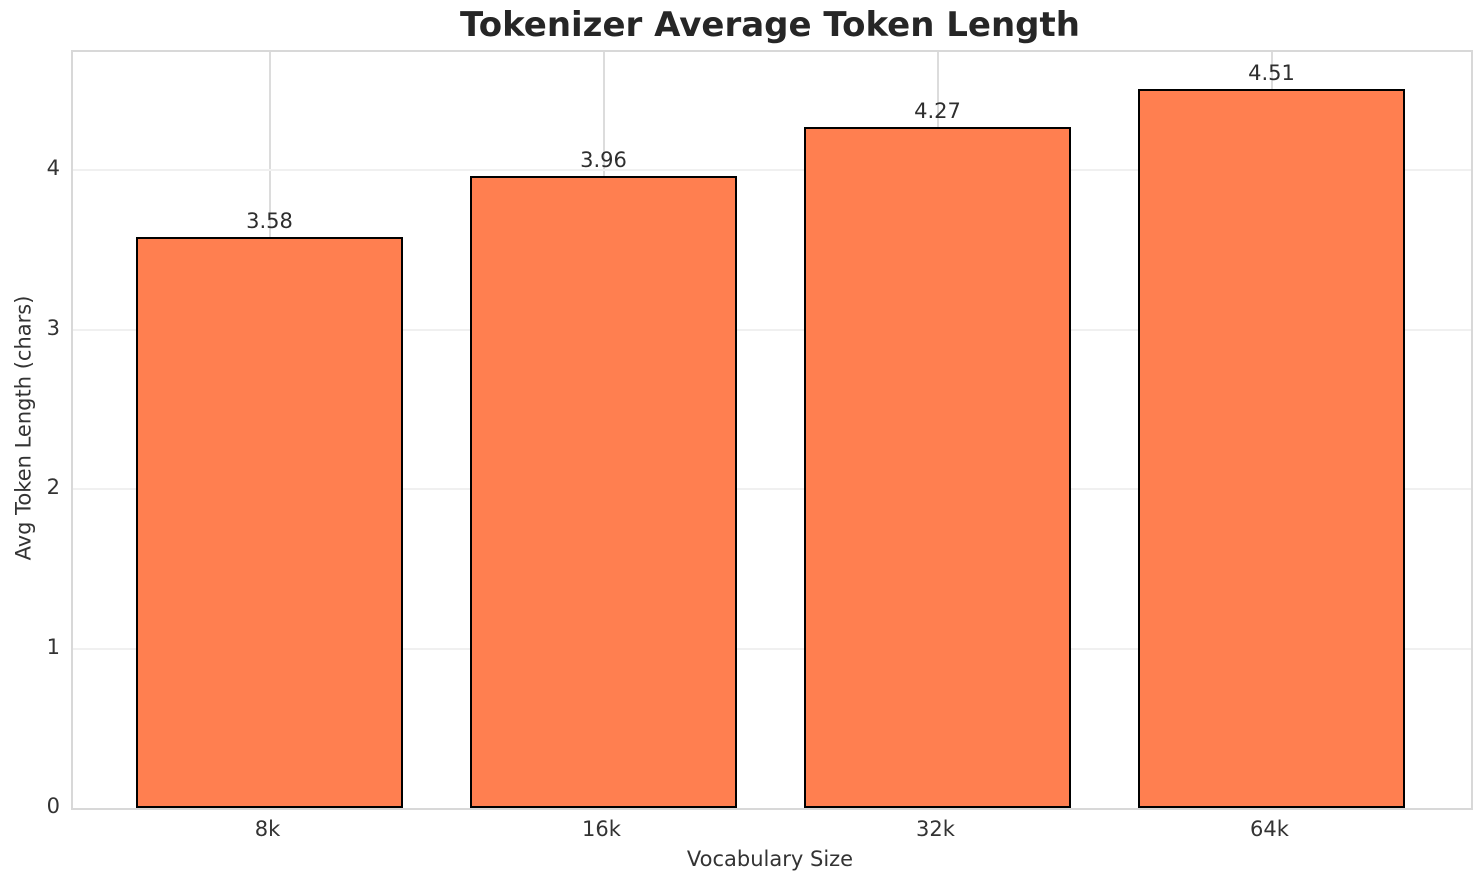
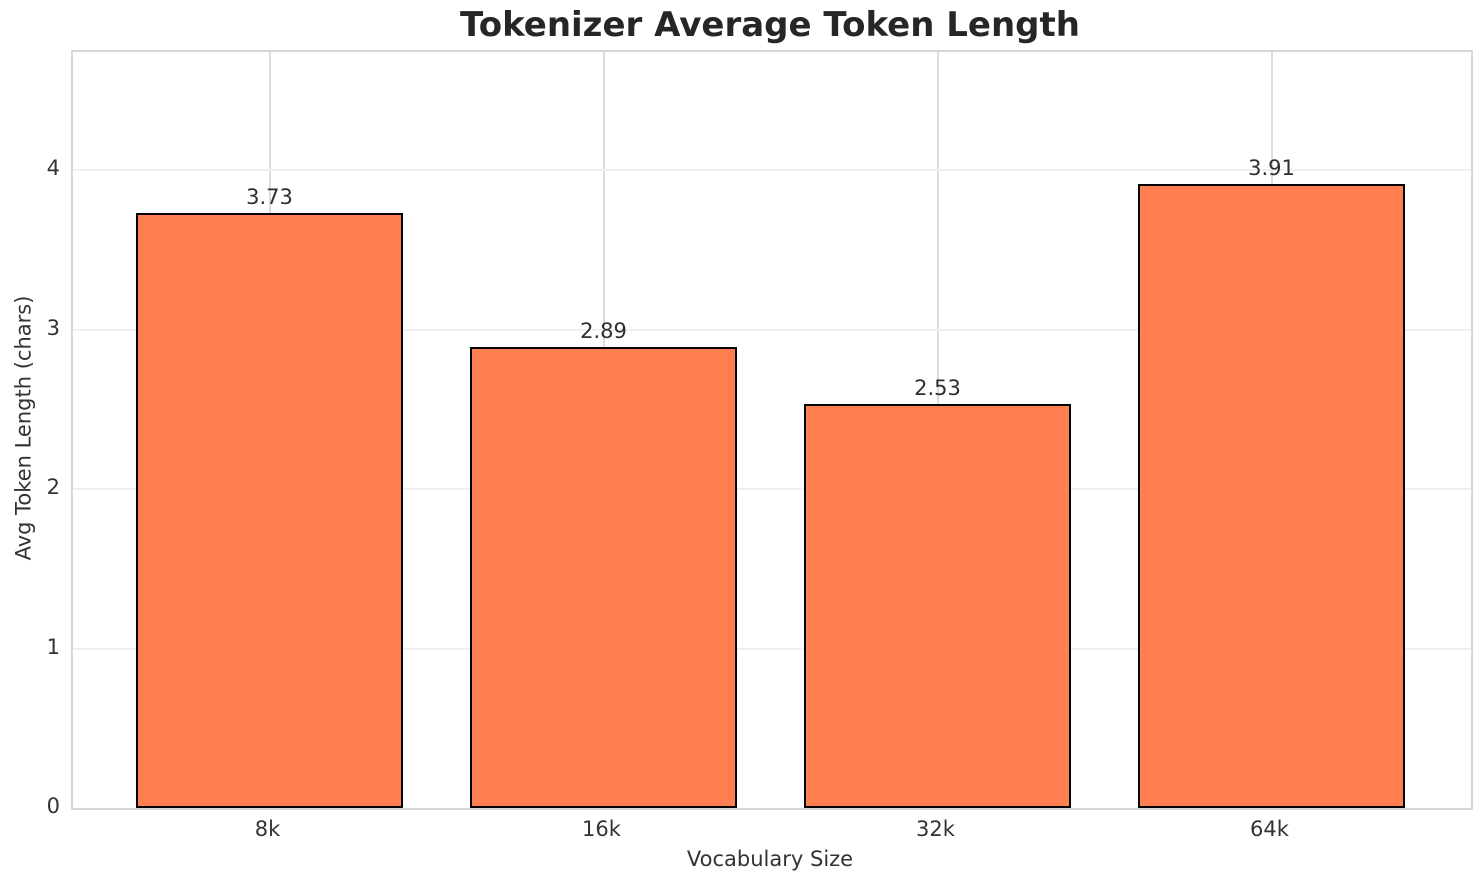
8k: 3.58 -> 3.73
16k: 3.96 -> 2.89
32k: 4.27 -> 2.53
64k: 4.51 -> 3.91
